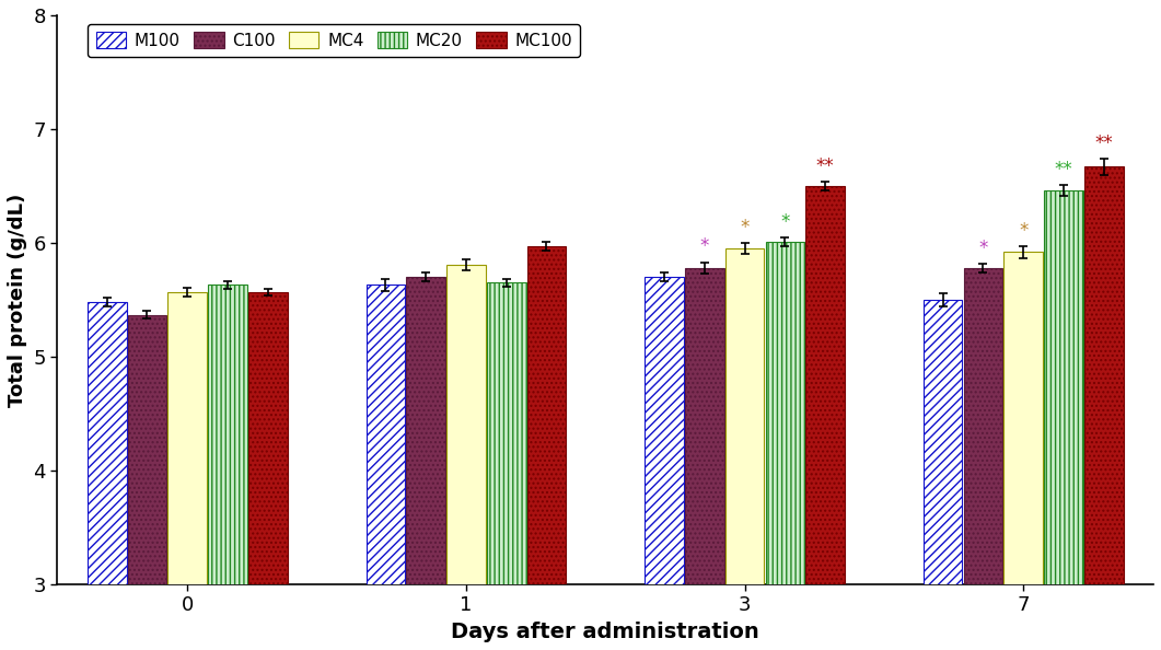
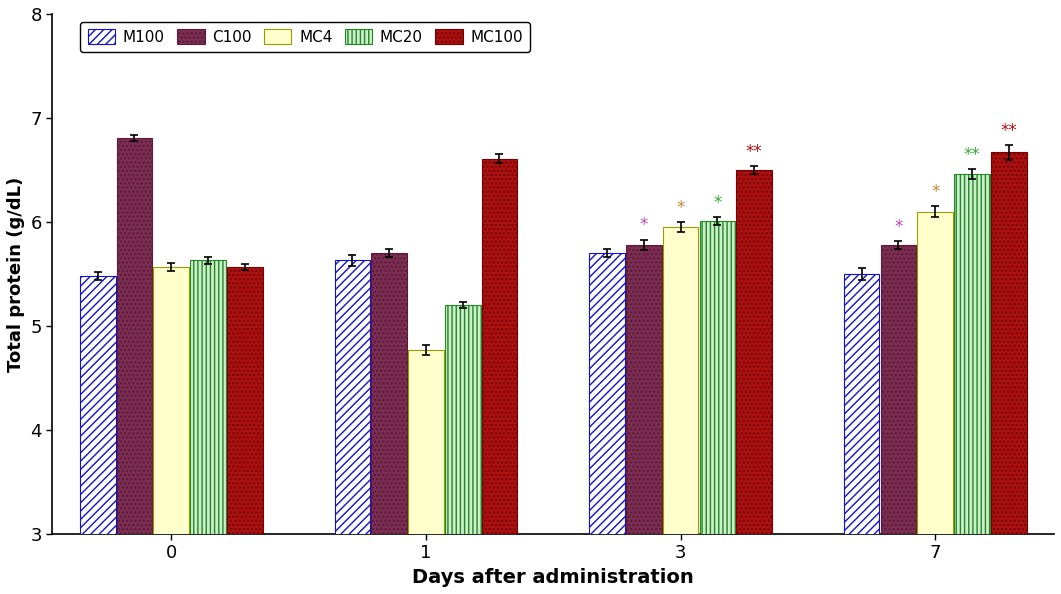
C100/0: 5.37 -> 6.81
MC4/1: 5.81 -> 4.77
MC20/1: 5.65 -> 5.20
MC100/1: 5.97 -> 6.61
MC4/7: 5.92 -> 6.10
